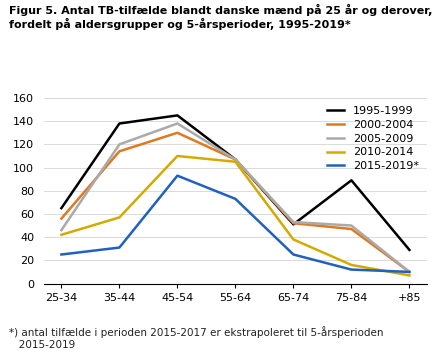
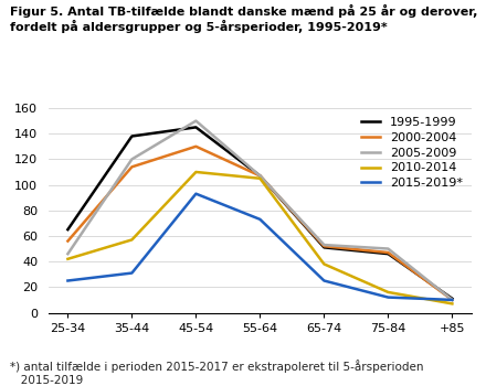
2005-2009/45-54: 138 -> 150
1995-1999/75-84: 89 -> 46
1995-1999/+85: 29 -> 11
